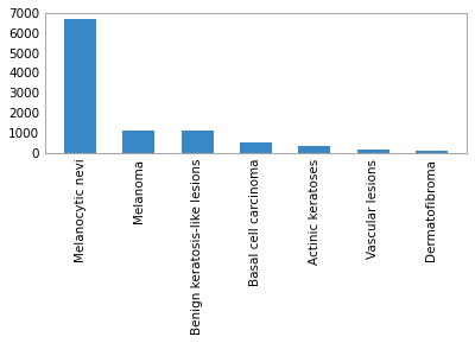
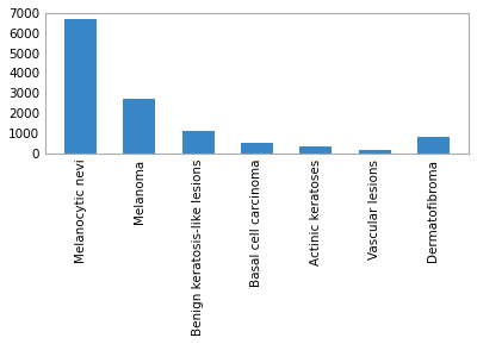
Melanoma: 1100 -> 2700
Dermatofibroma: 100 -> 800
